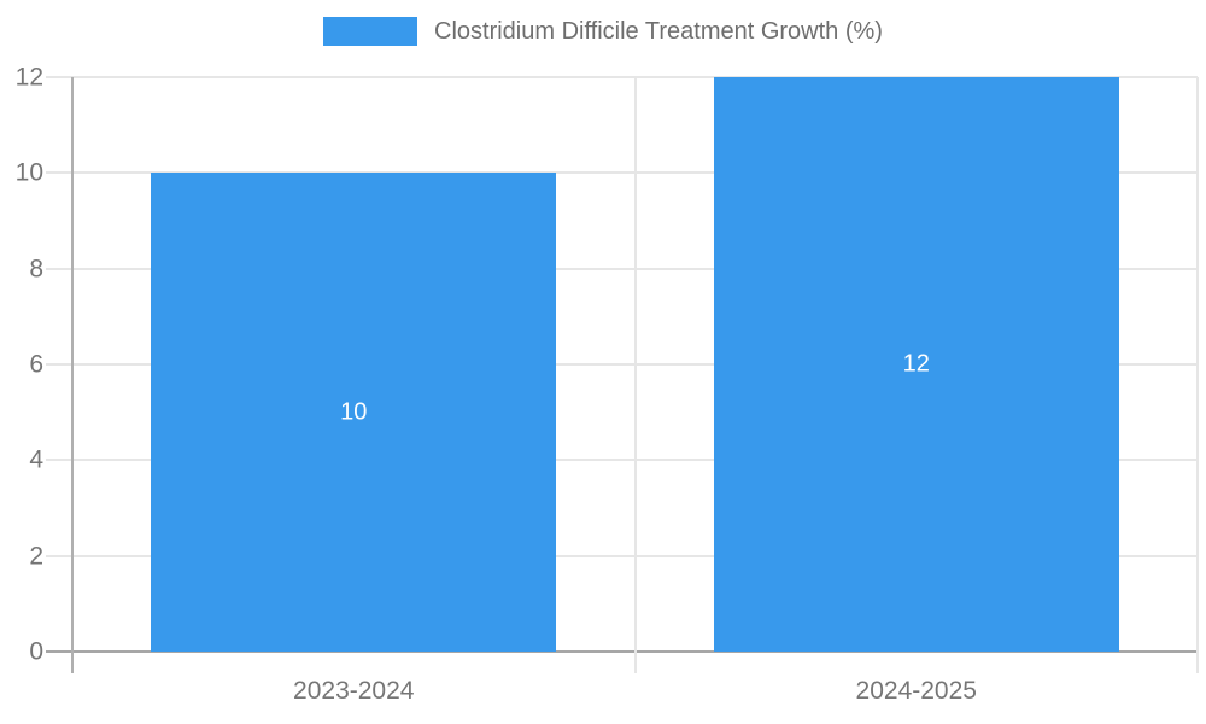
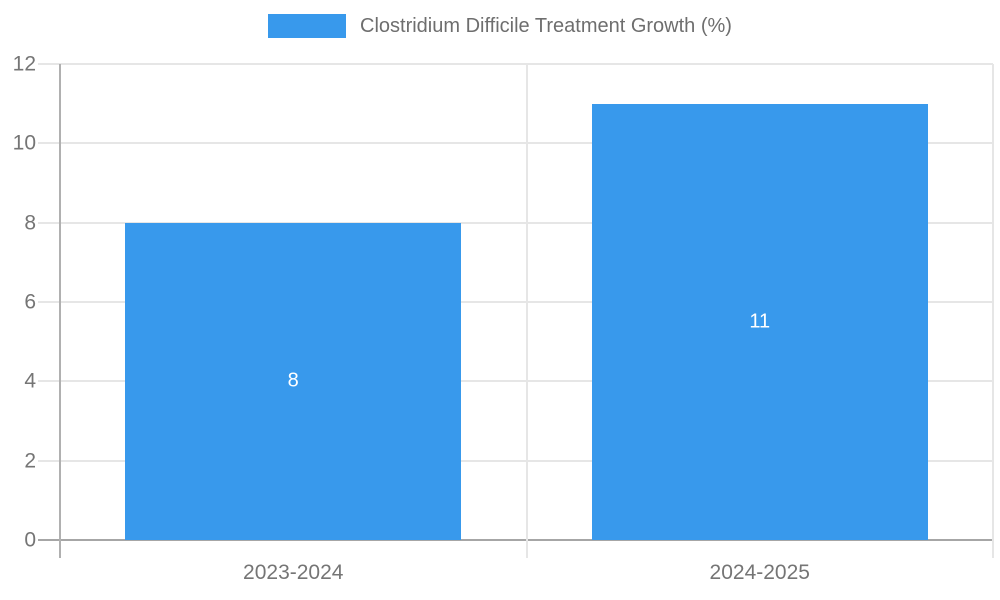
2023-2024: 10 -> 8
2024-2025: 12 -> 11
